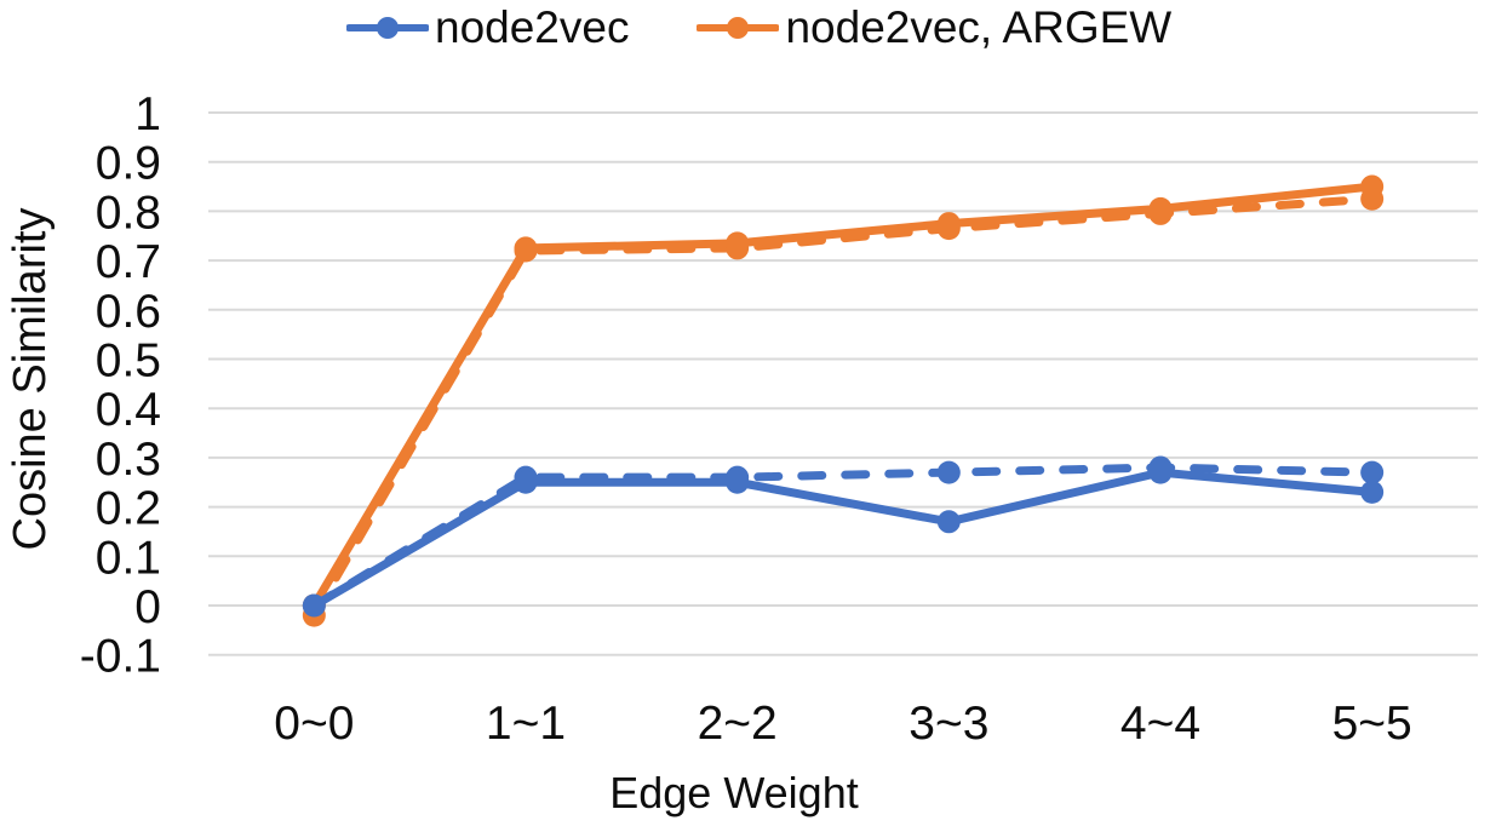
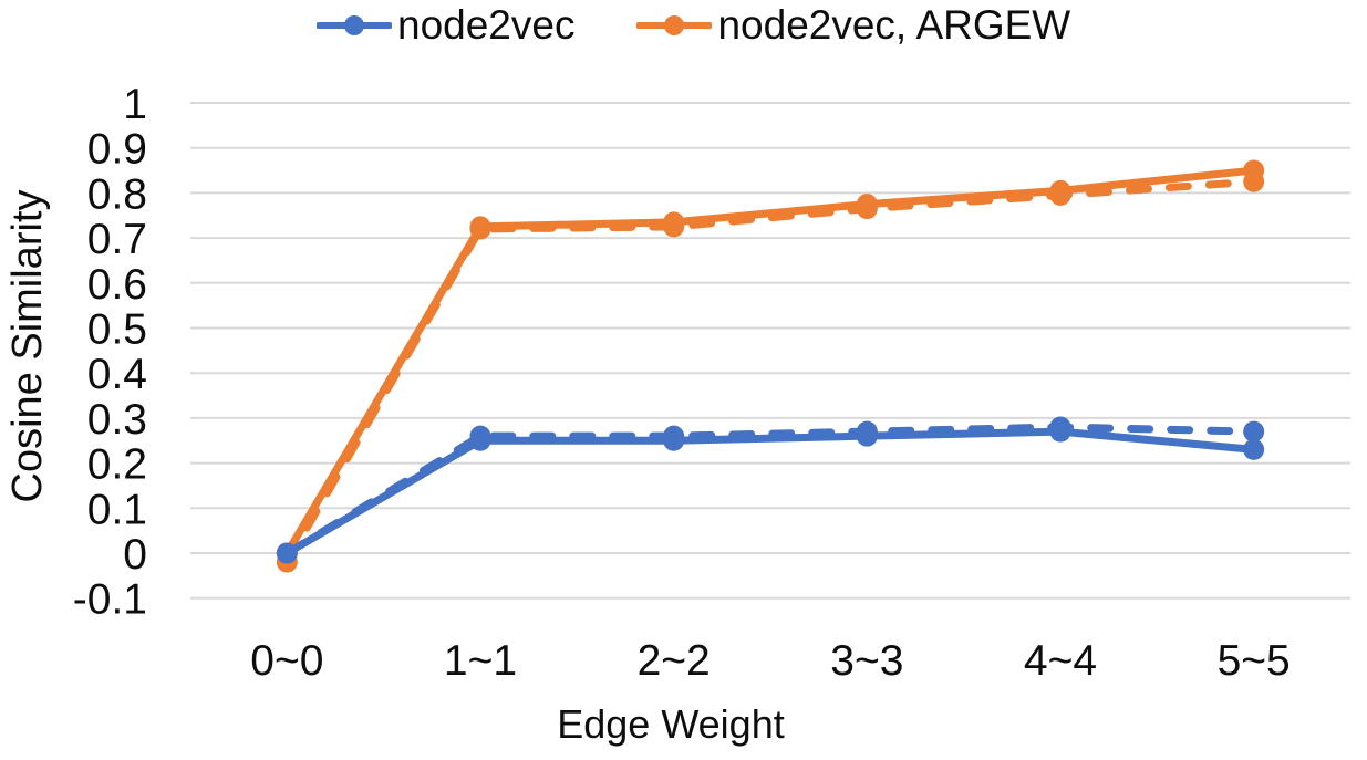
node2vec/3~3: 0.17 -> 0.26
